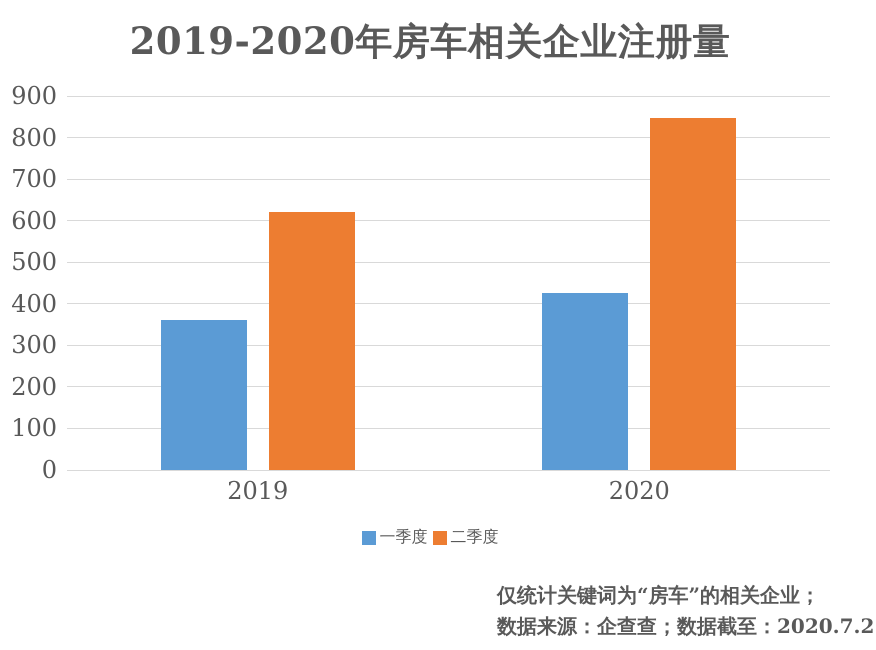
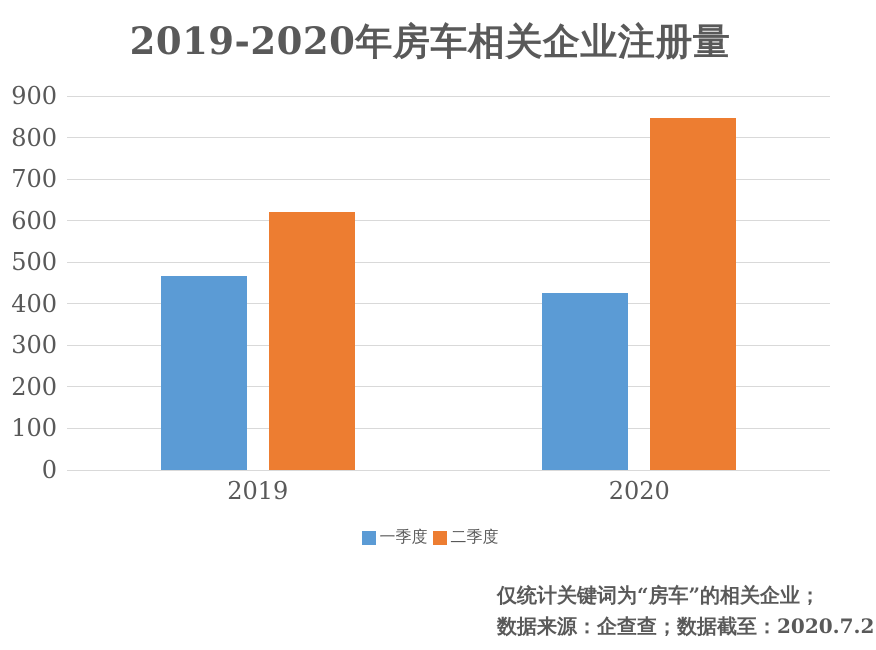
一季度/2019: 360 -> 470
